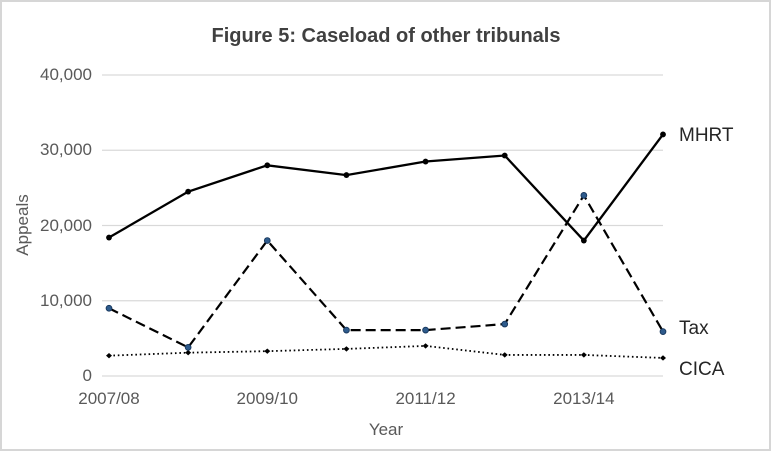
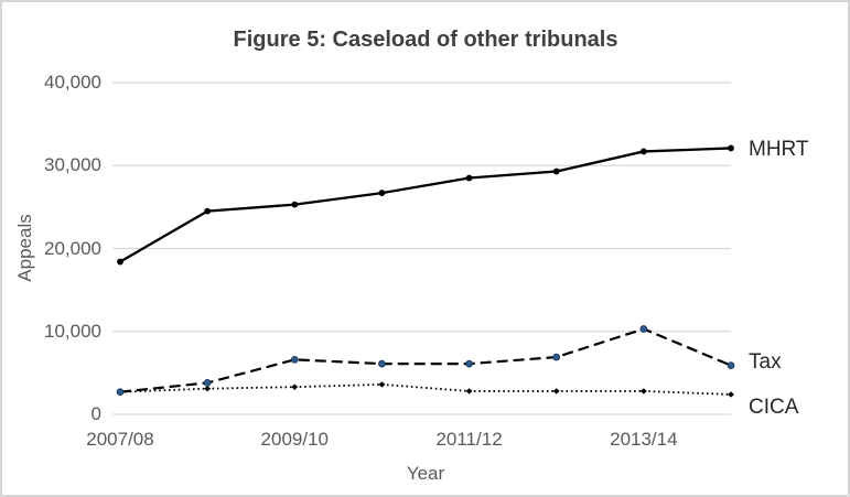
Tax/2007/08: 9000 -> 3000
Tax/2009/10: 18000 -> 7000
MHRT/2009/10: 28000 -> 25000
CICA/2011/12: 4000 -> 3000
Tax/2013/14: 24000 -> 10000
MHRT/2013/14: 18000 -> 32000
